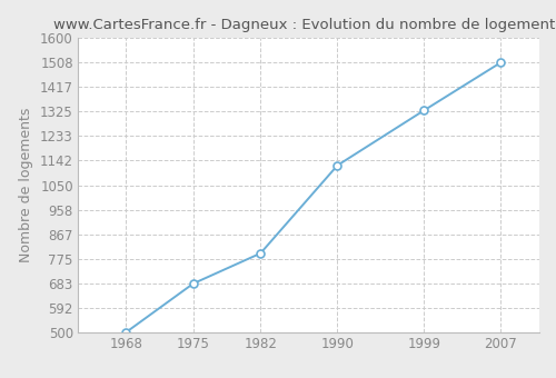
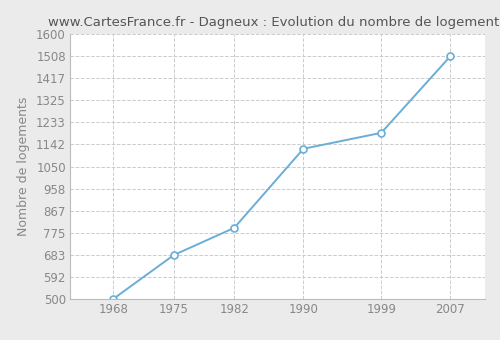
1999: 1329 -> 1190
